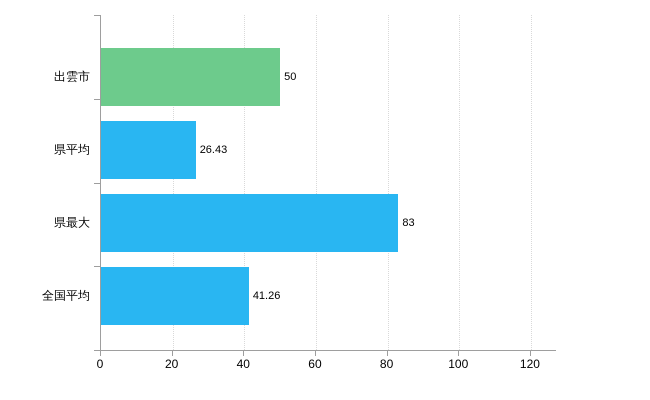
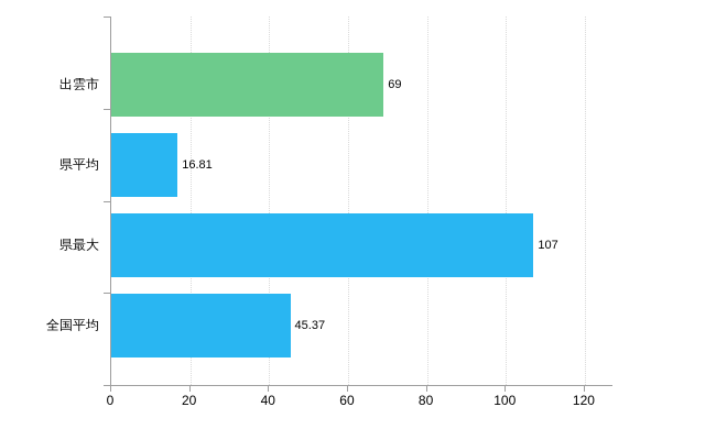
出雲市: 50 -> 69
県平均: 26.43 -> 16.81
県最大: 83 -> 107
全国平均: 41.26 -> 45.37
